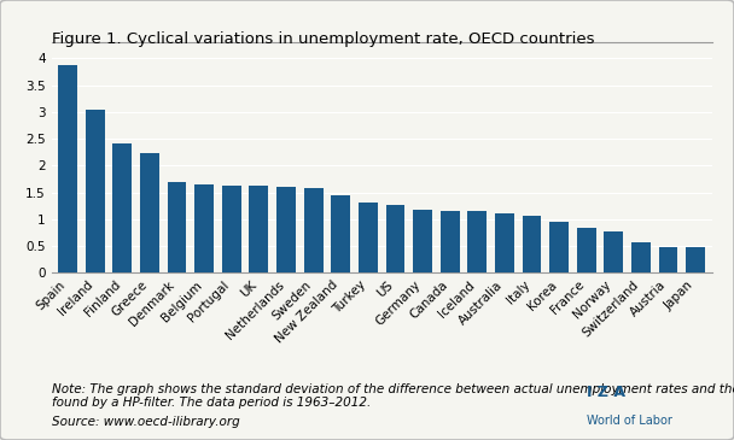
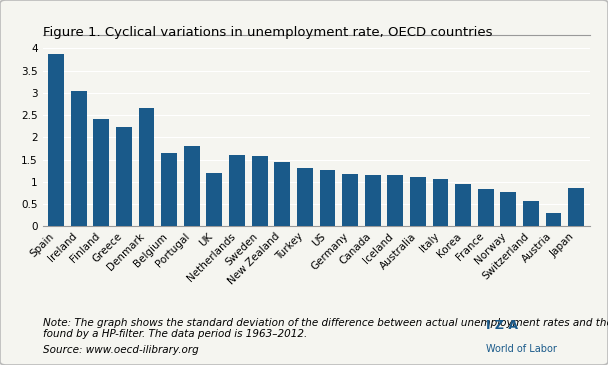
Denmark: 1.69 -> 2.65
Portugal: 1.63 -> 1.80
UK: 1.62 -> 1.20
Austria: 0.47 -> 0.30
Japan: 0.47 -> 0.85
